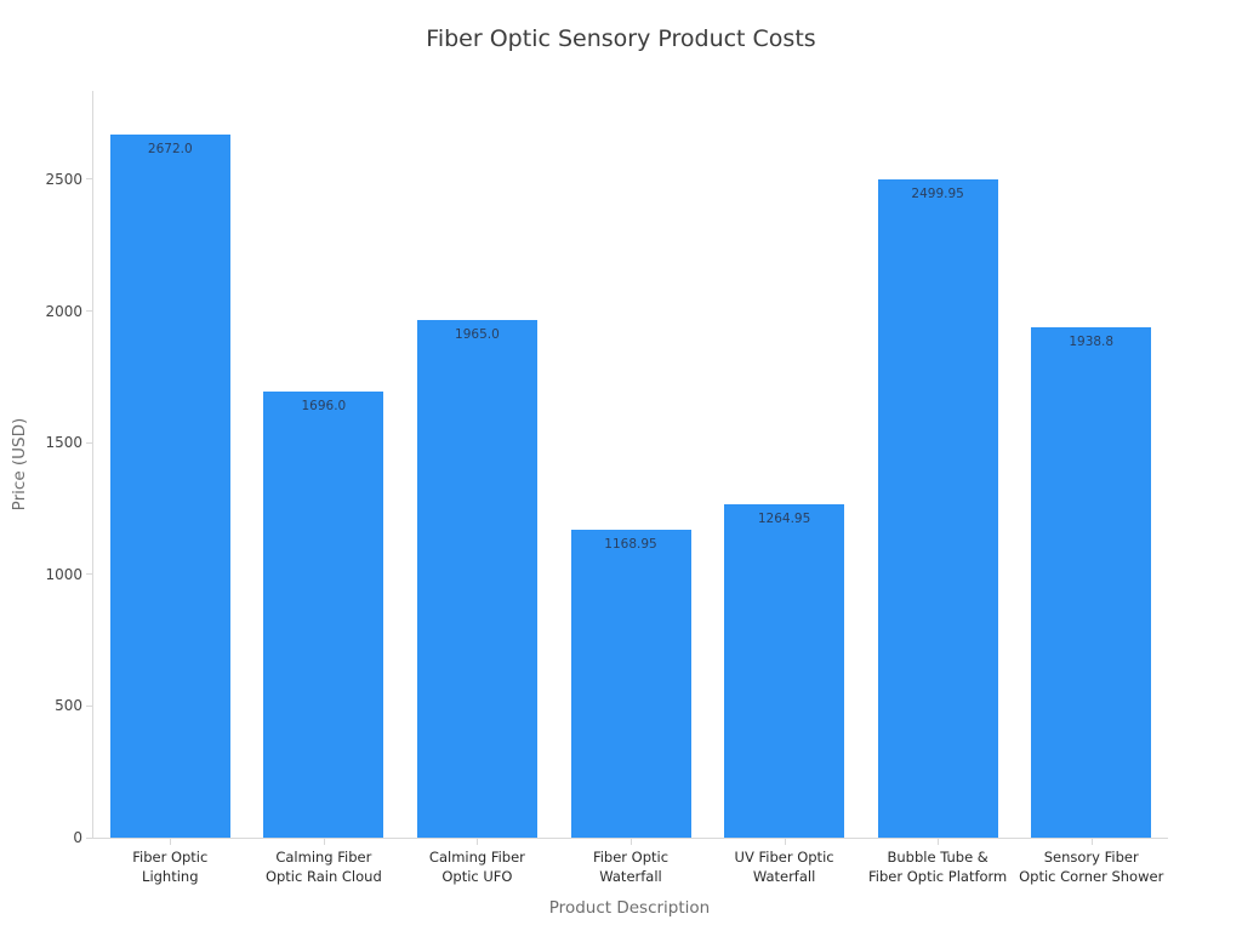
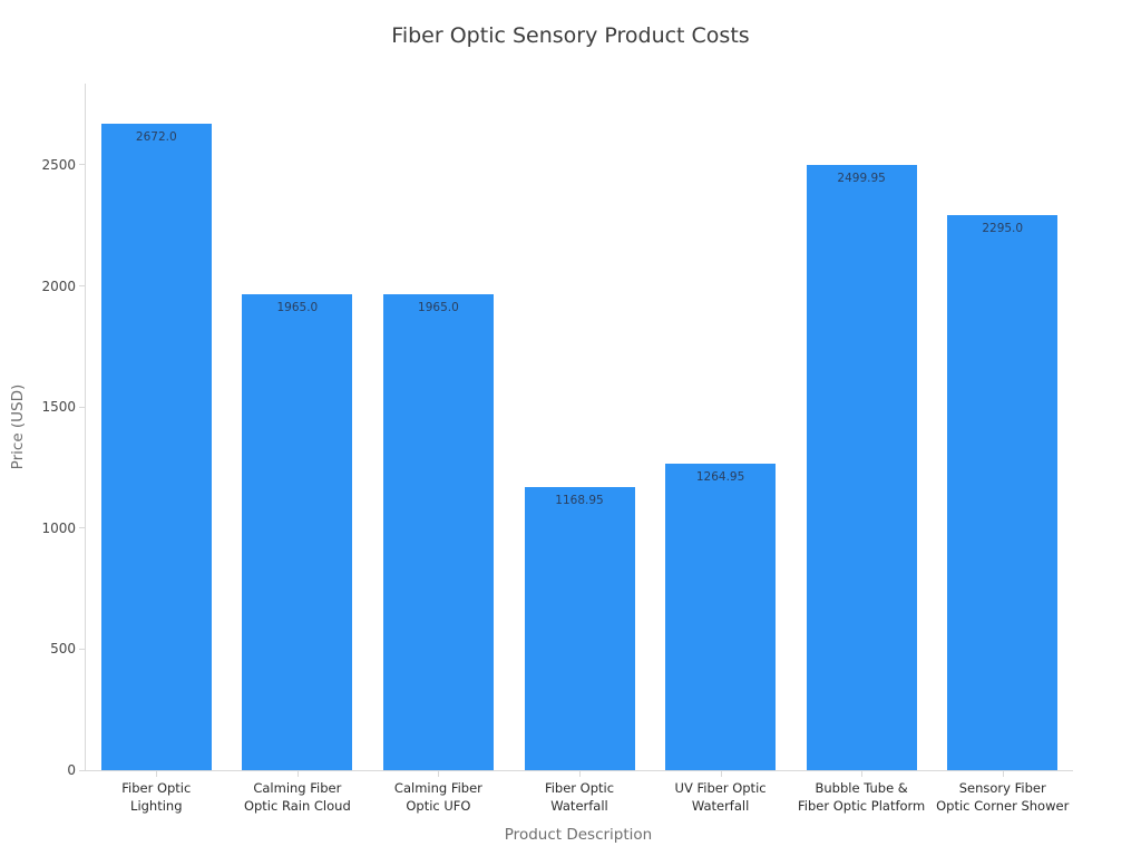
Calming Fiber Optic Rain Cloud: 1696.0 -> 1965.0
Sensory Fiber Optic Corner Shower: 1938.8 -> 2295.0
